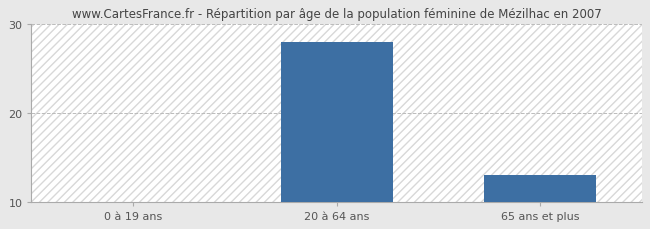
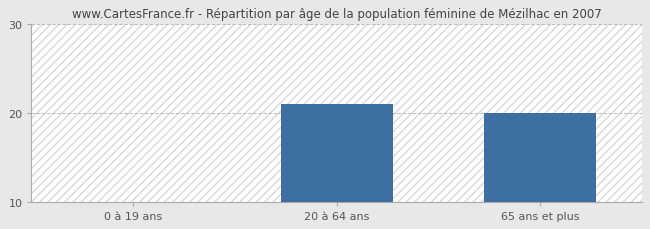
20 à 64 ans: 28.0 -> 21.0
65 ans et plus: 13.0 -> 20.0
